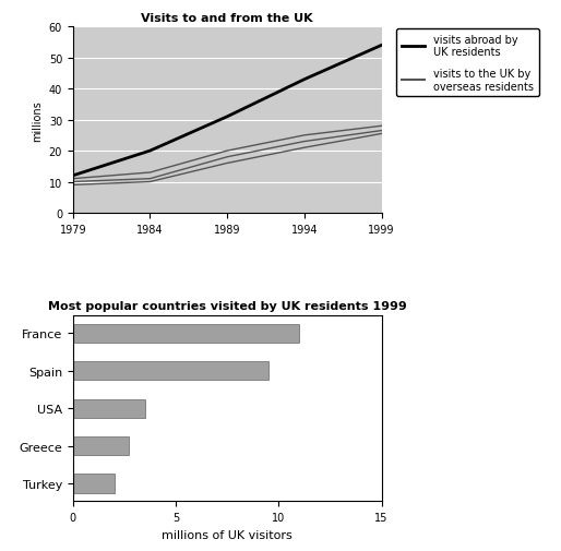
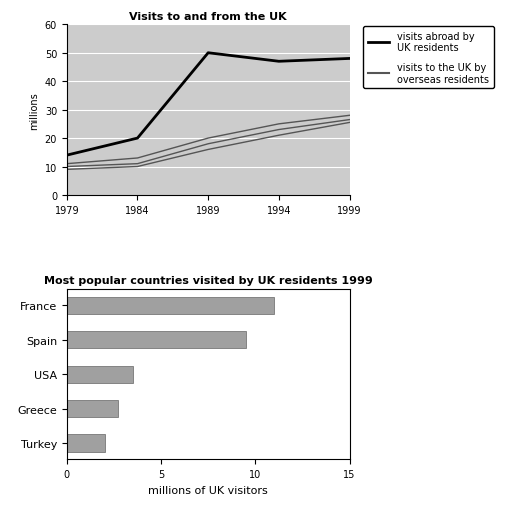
Visits to and from the UK/visits abroad by UK residents/1979: 12 -> 14
Visits to and from the UK/visits abroad by UK residents/1989: 31 -> 50
Visits to and from the UK/visits abroad by UK residents/1994: 43 -> 47
Visits to and from the UK/visits abroad by UK residents/1999: 54 -> 48
